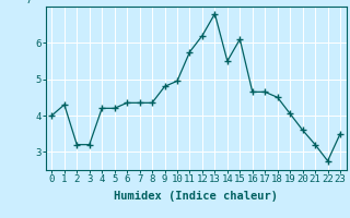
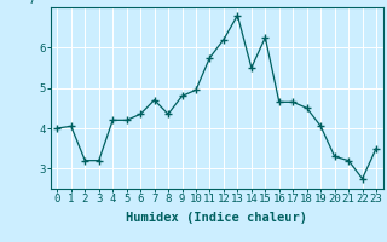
1: 4.30 -> 4.05
7: 4.35 -> 4.70
15: 6.10 -> 6.25
20: 3.60 -> 3.30
